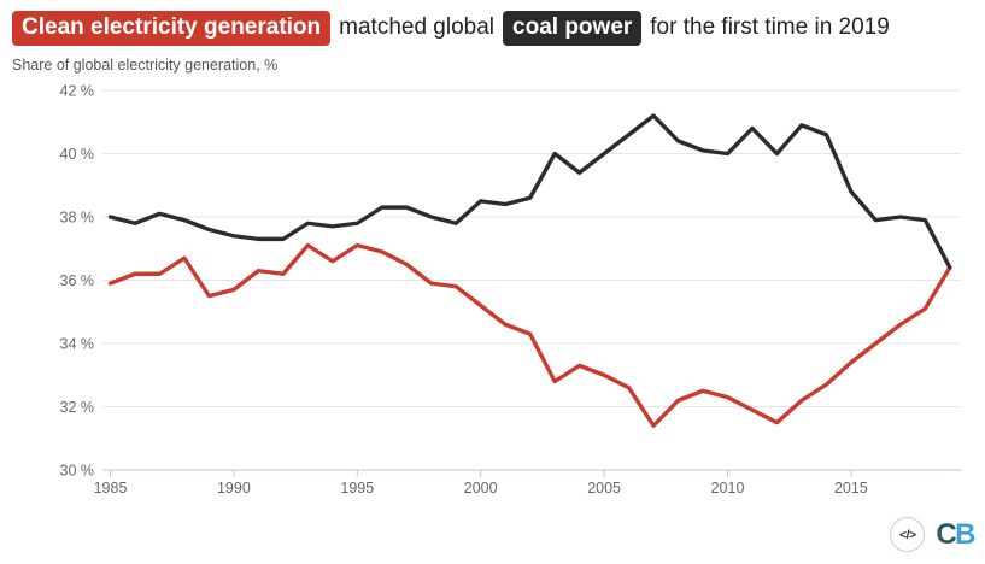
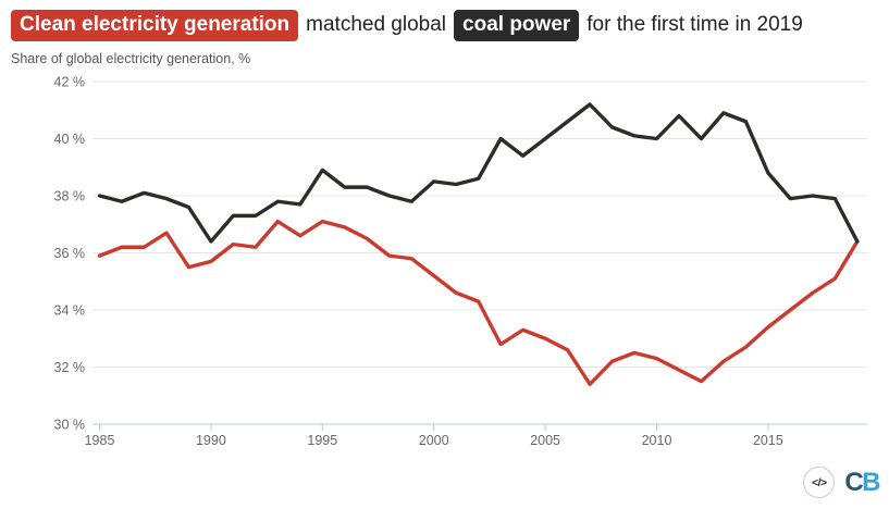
coal power/1990: 37.4% -> 36.4%
coal power/1995: 37.8% -> 38.9%
